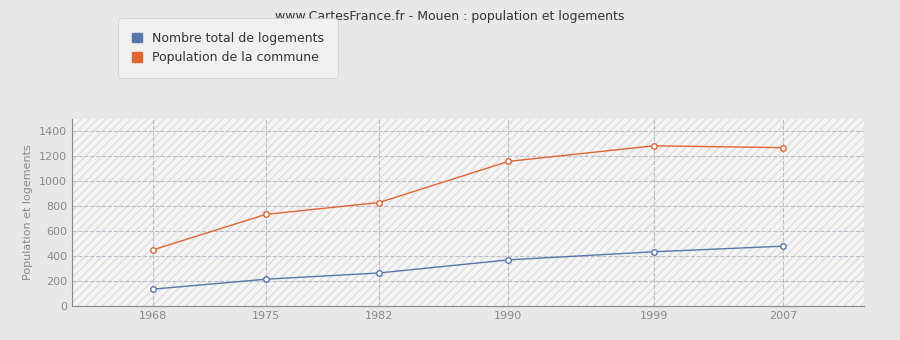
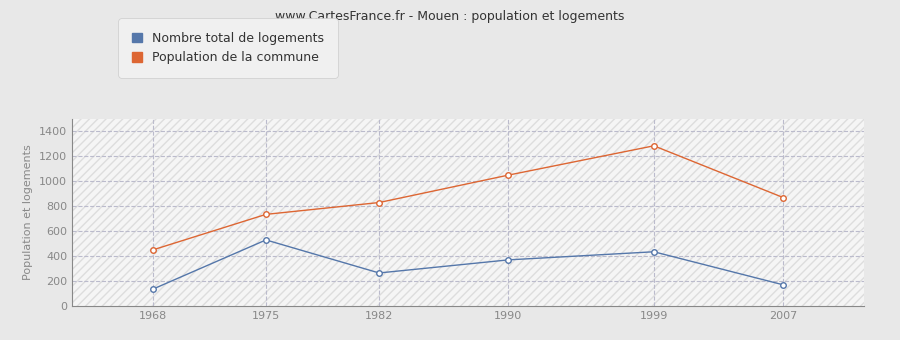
Nombre total de logements/1975: 220 -> 530
Population de la commune/1990: 1160 -> 1050
Nombre total de logements/2007: 480 -> 170
Population de la commune/2007: 1270 -> 870
